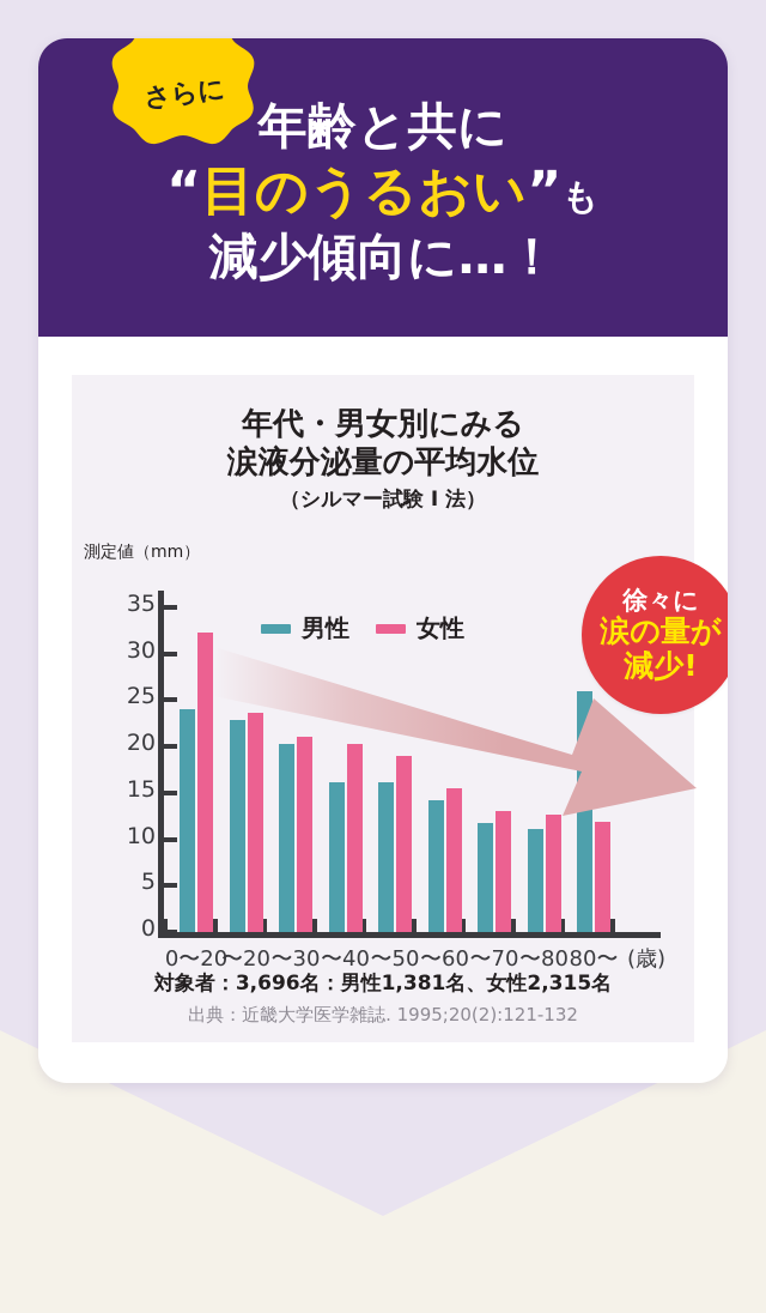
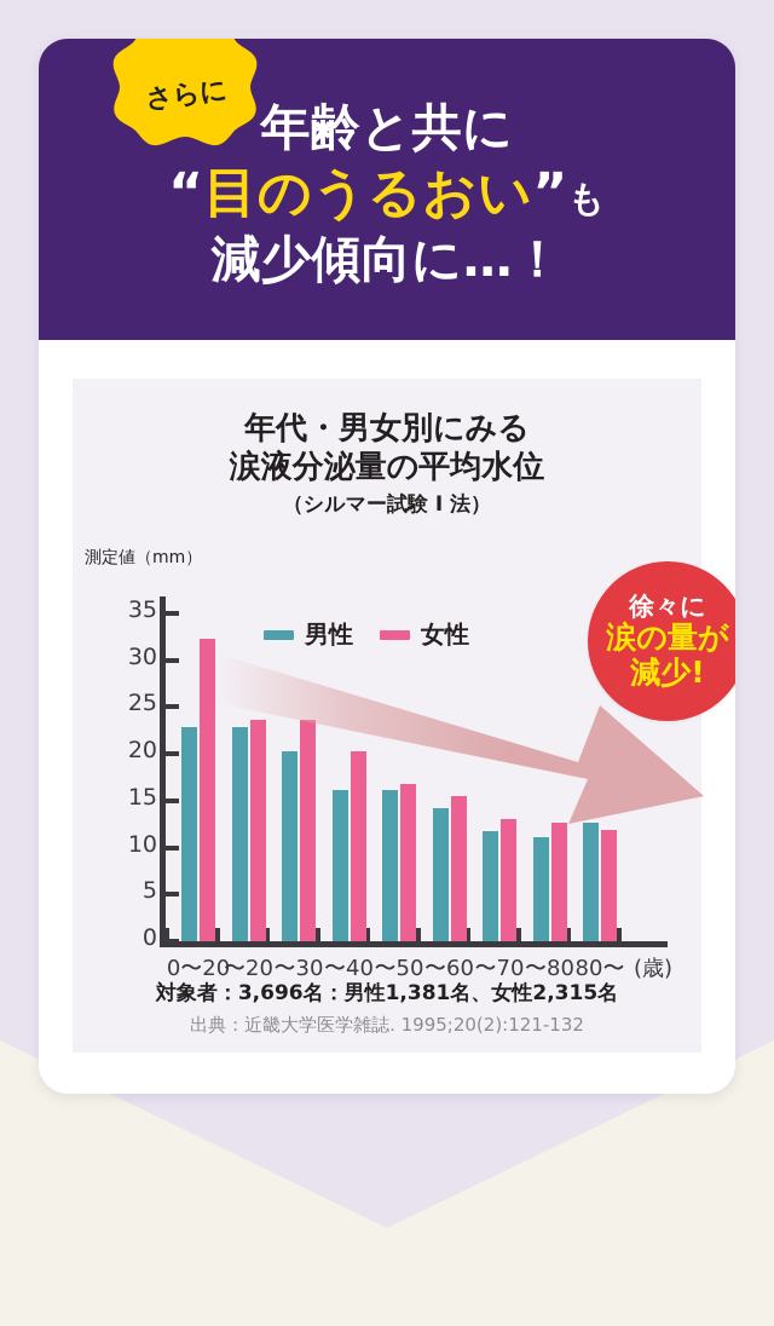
男性/0〜20: 24 -> 23
女性/〜30: 21 -> 24
女性/〜50: 19 -> 17
男性/80〜: 26 -> 13
